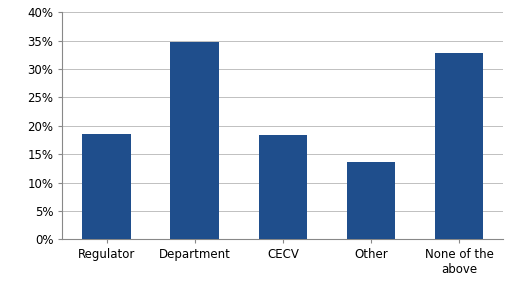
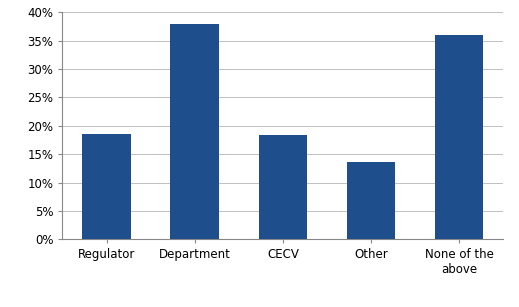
Department: 34.8% -> 38.0%
None of the above: 32.8% -> 36.0%
